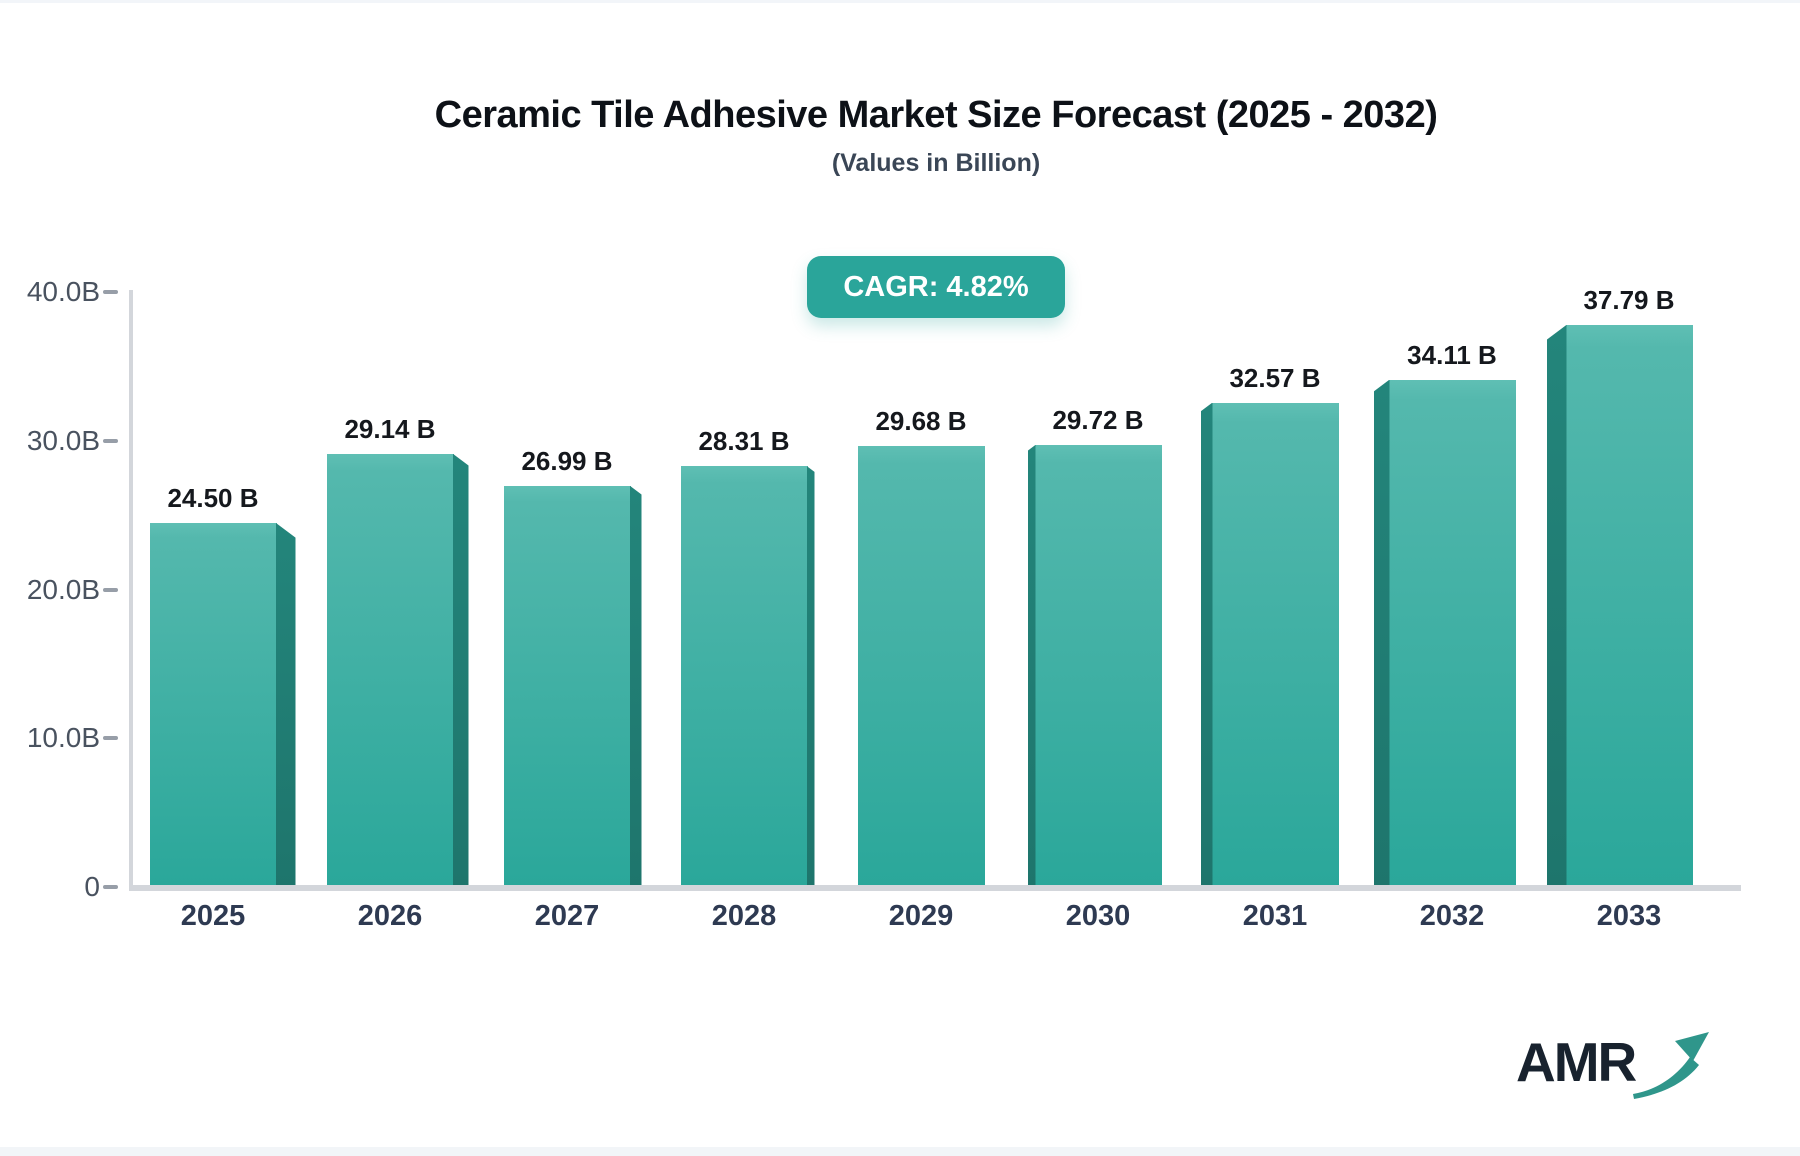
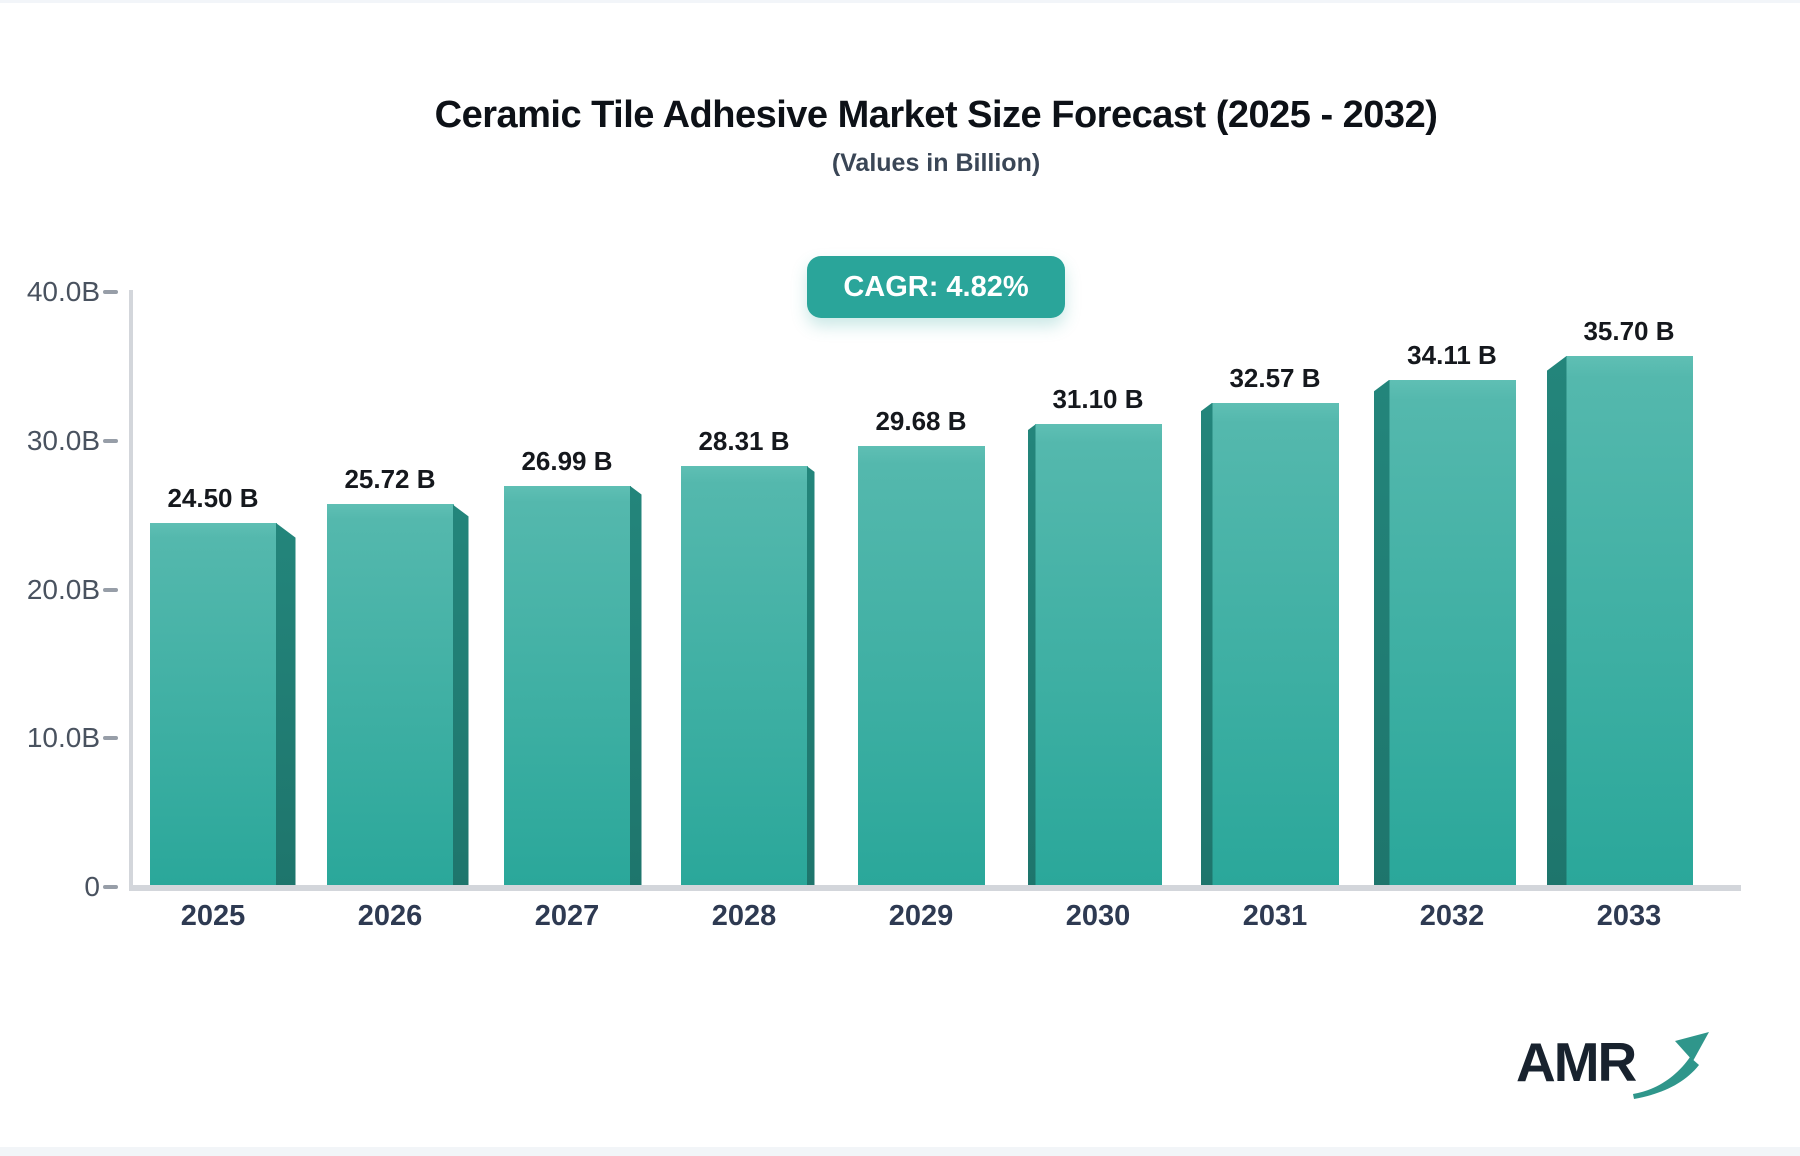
2026: 29.14 -> 25.72
2030: 29.72 -> 31.10
2033: 37.79 -> 35.70
